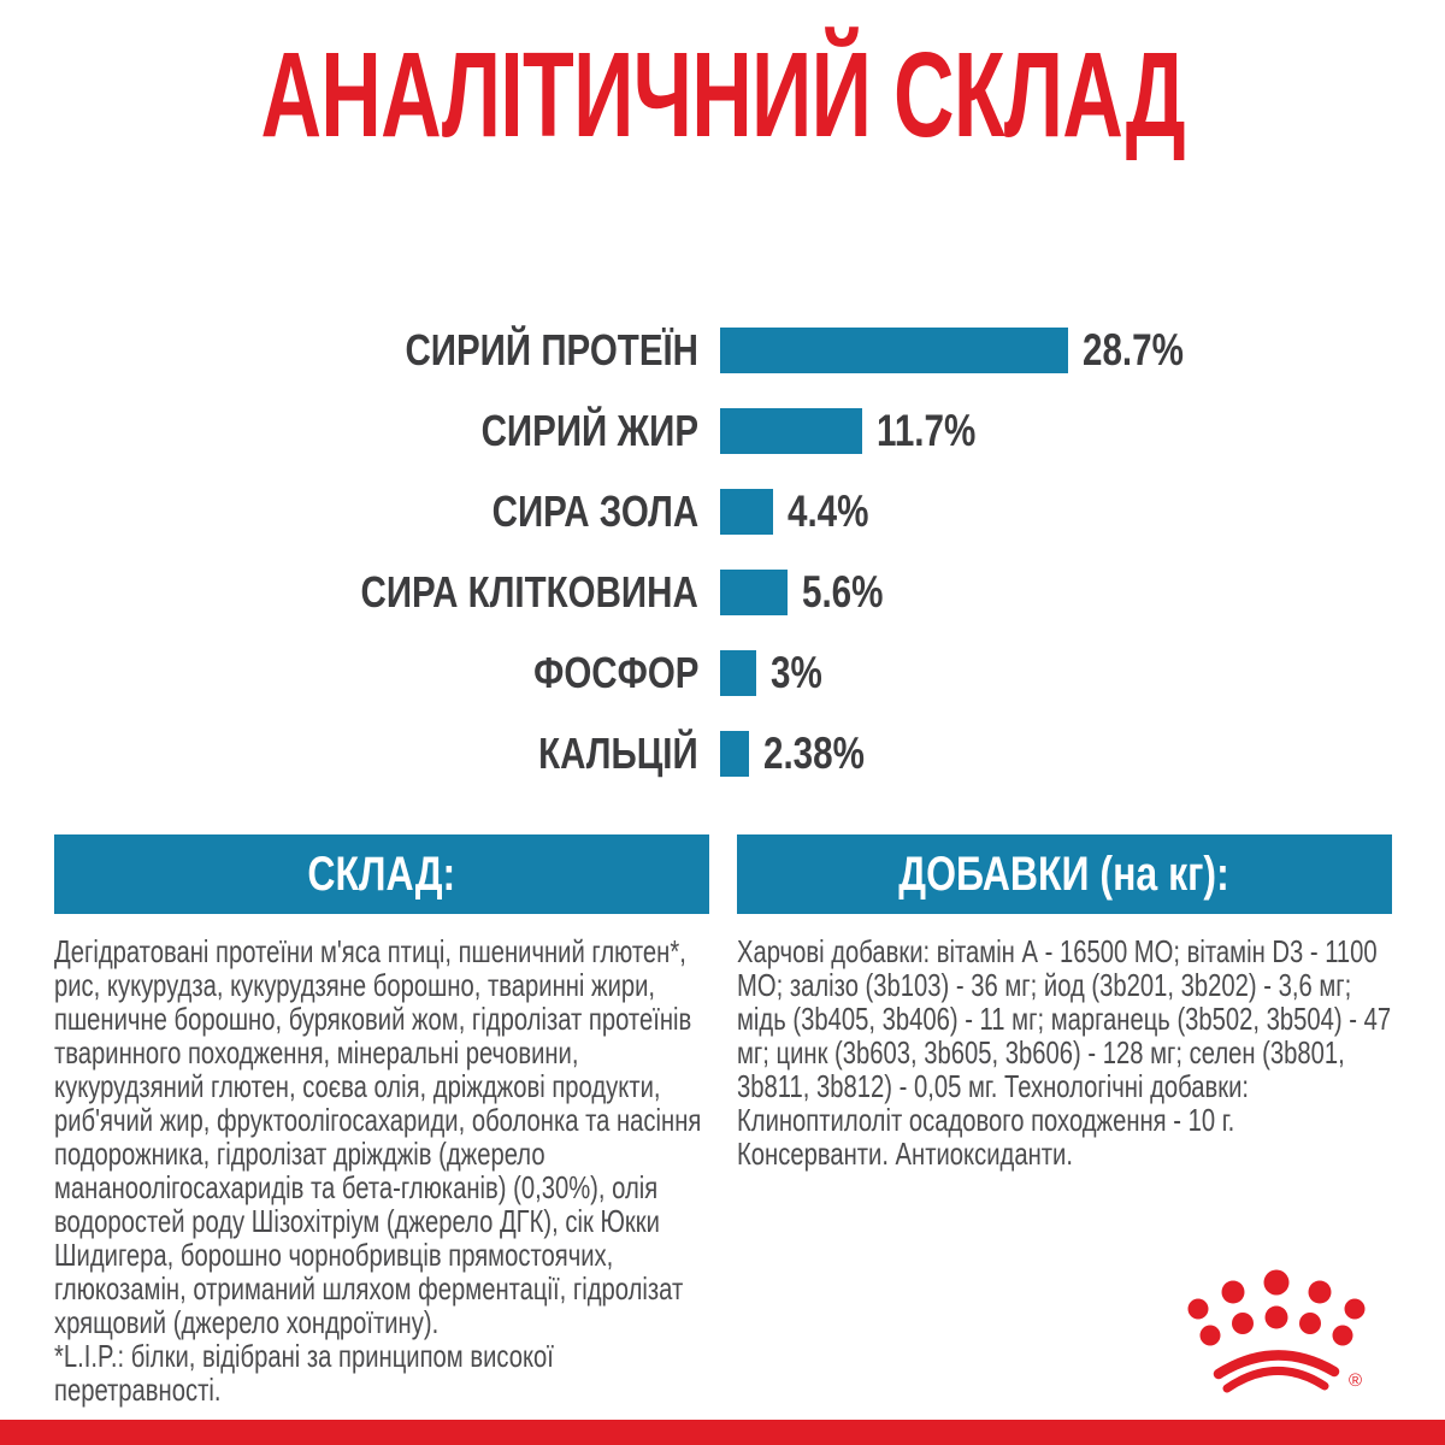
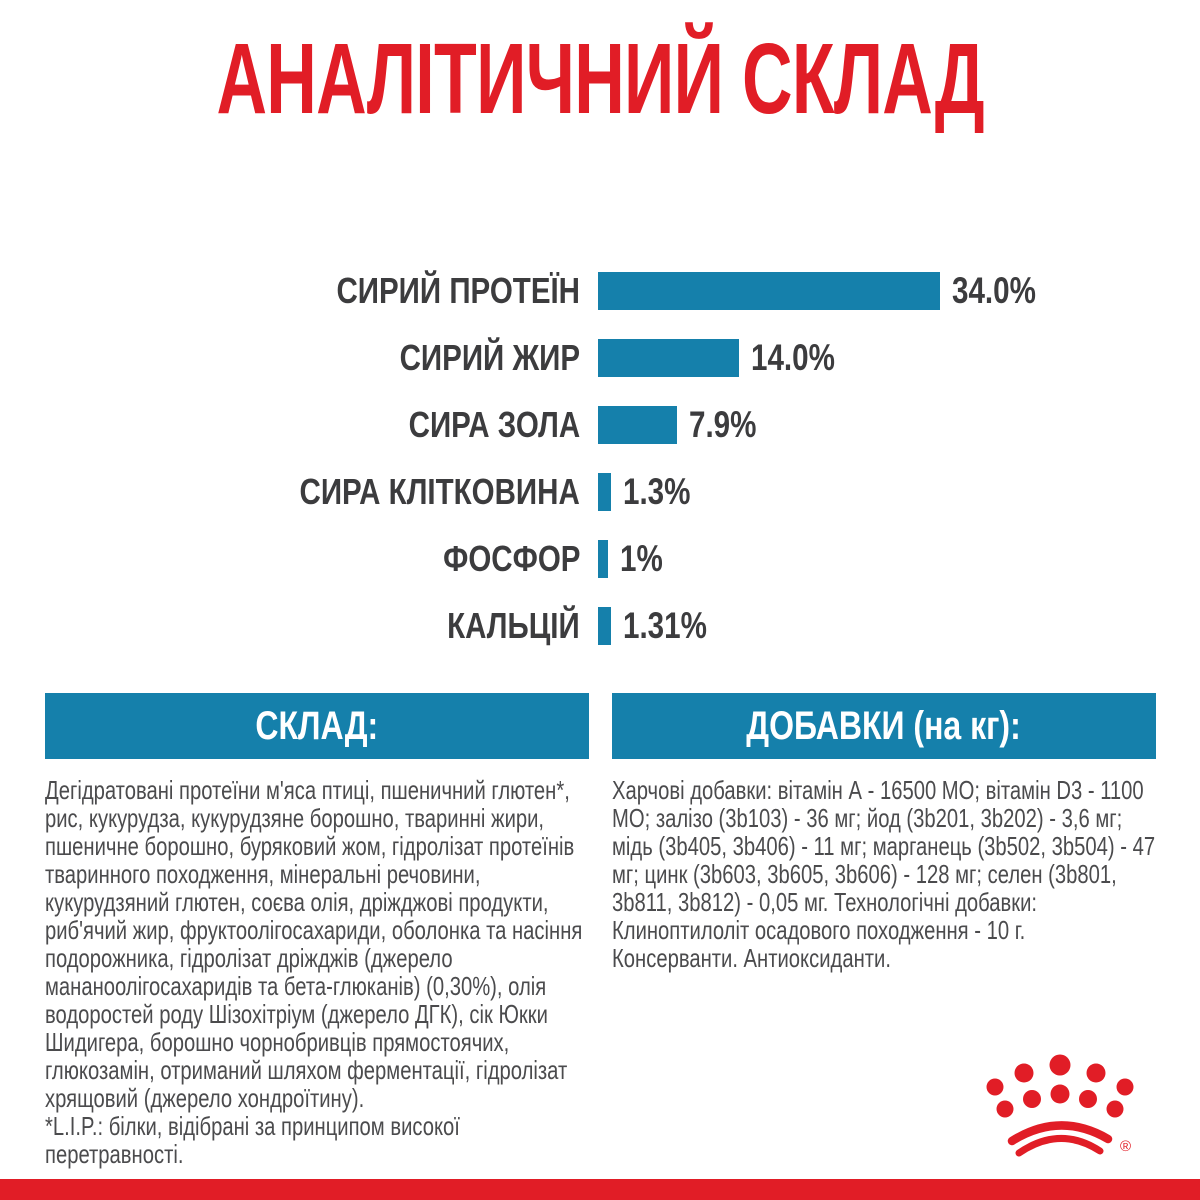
СИРИЙ ПРОТЕЇН: 28.7% -> 34.0%
СИРИЙ ЖИР: 11.7% -> 14.0%
СИРА ЗОЛА: 4.4% -> 7.9%
СИРА КЛІТКОВИНА: 5.6% -> 1.3%
ФОСФОР: 3% -> 1%
КАЛЬЦІЙ: 2.38% -> 1.31%
